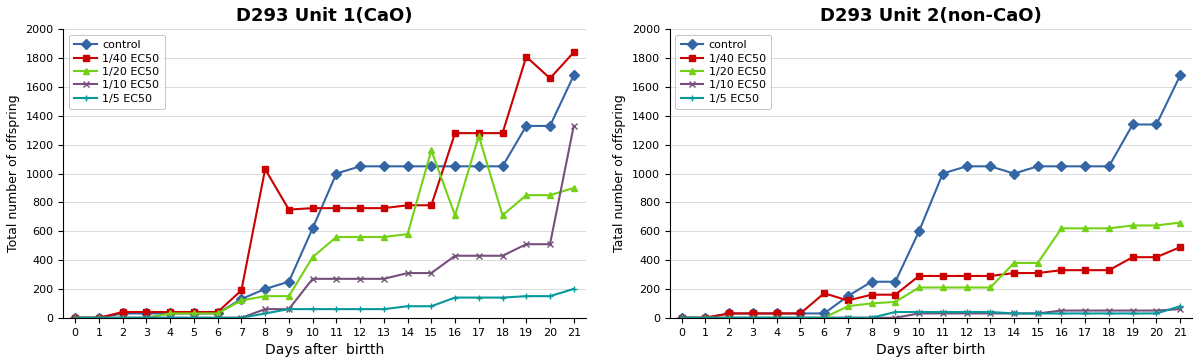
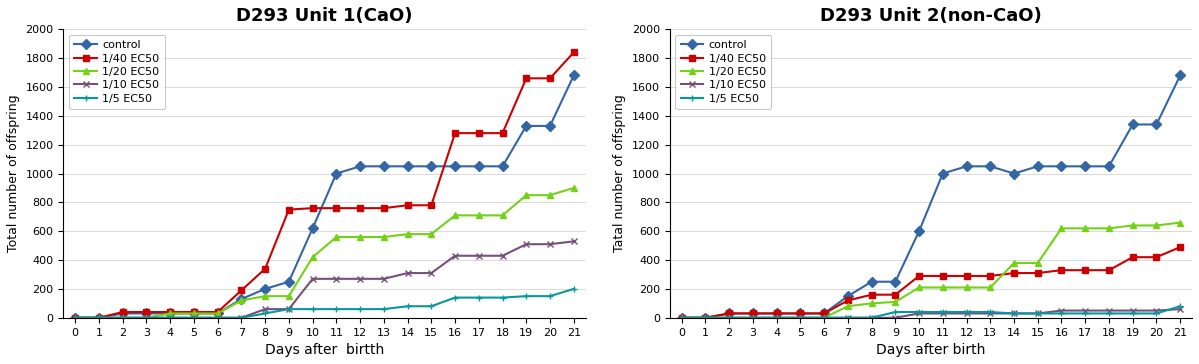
D293 Unit 1(CaO)/1/40 EC50/8: 1030 -> 340
D293 Unit 1(CaO)/1/20 EC50/15: 1160 -> 580
D293 Unit 1(CaO)/1/20 EC50/17: 1260 -> 710
D293 Unit 1(CaO)/1/40 EC50/19: 1810 -> 1660
D293 Unit 1(CaO)/1/10 EC50/21: 1330 -> 530
D293 Unit 2(non-CaO)/1/40 EC50/6: 170 -> 30
